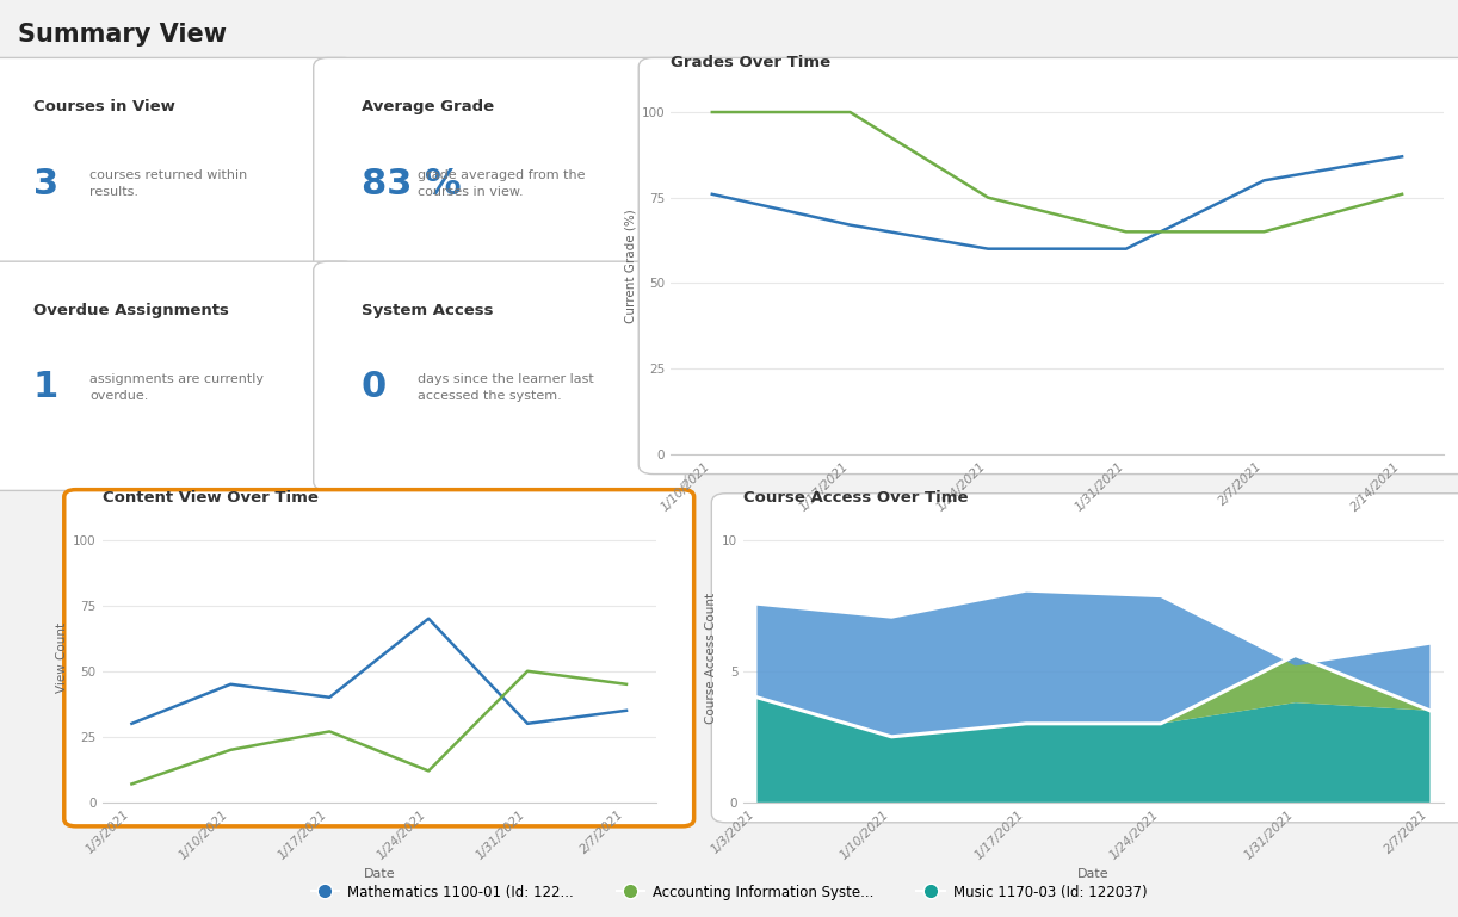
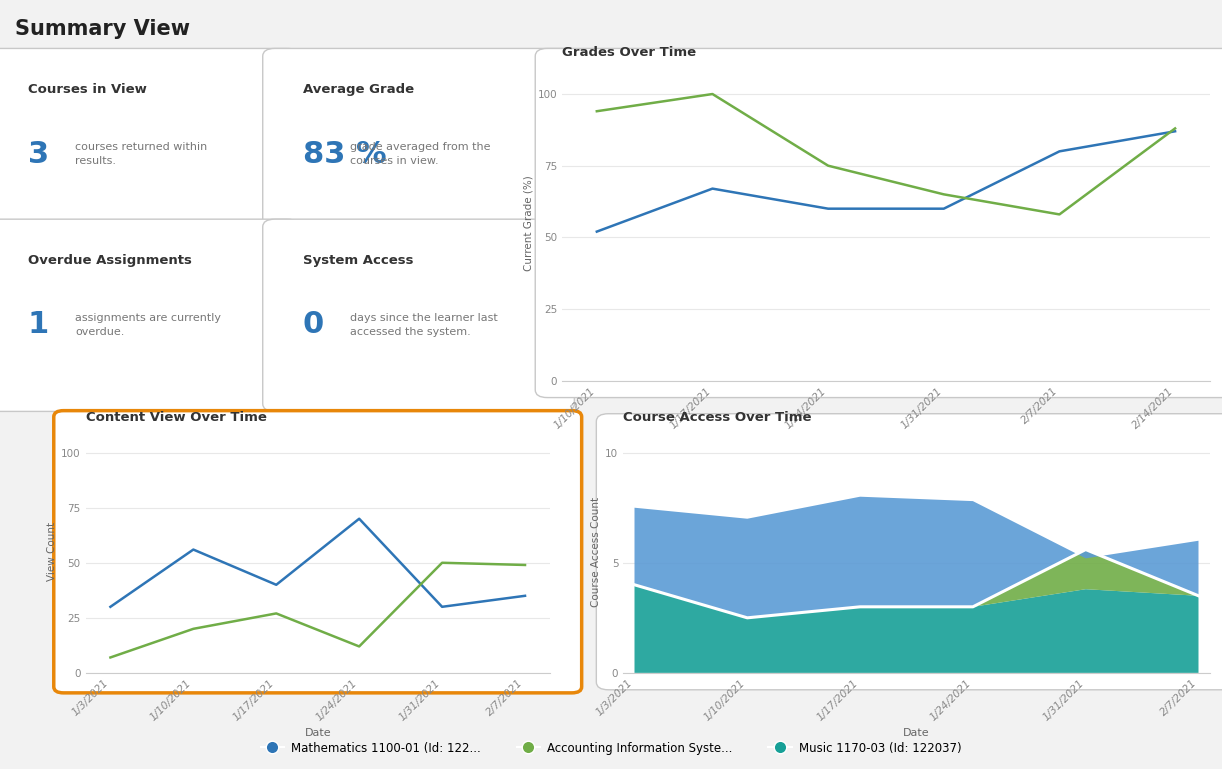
Grades Over Time/Mathematics 1100-01 (Id: 122.../1/10/2021: 76 -> 52
Grades Over Time/Accounting Information Syste.../1/10/2021: 100 -> 94
Grades Over Time/Accounting Information Syste.../2/7/2021: 65 -> 58
Grades Over Time/Accounting Information Syste.../2/14/2021: 76 -> 88
Content View Over Time/Mathematics 1100-01 (Id: 122.../1/10/2021: 45 -> 56
Content View Over Time/Accounting Information Syste.../2/7/2021: 45 -> 49
